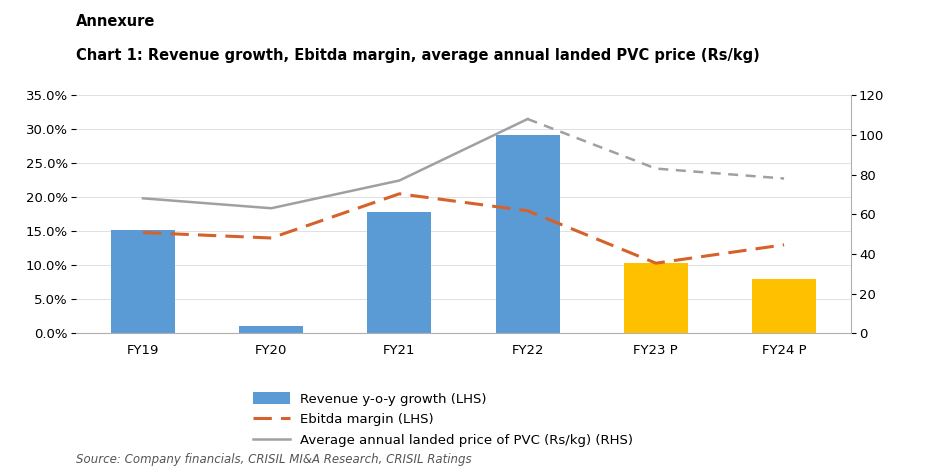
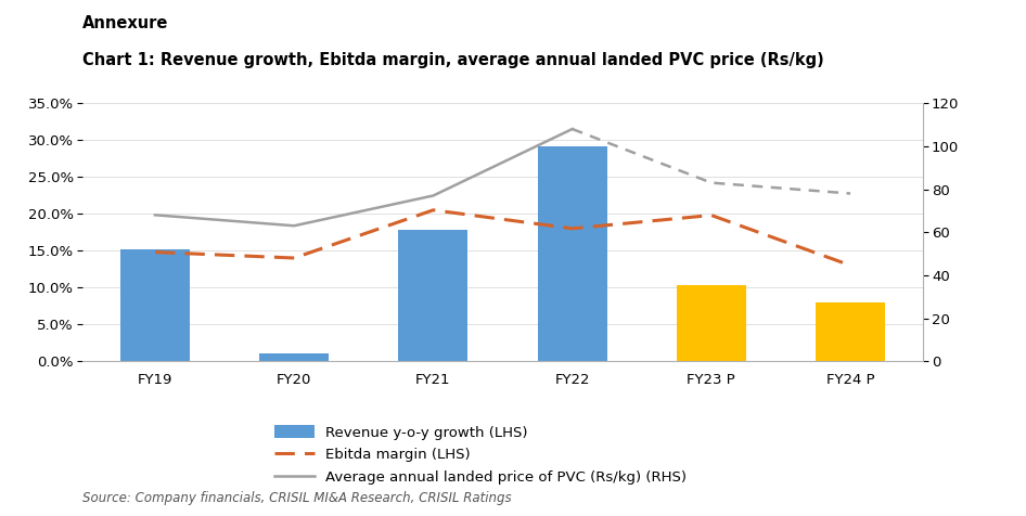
Ebitda margin (LHS)/FY23 P: 10.3% -> 19.8%
